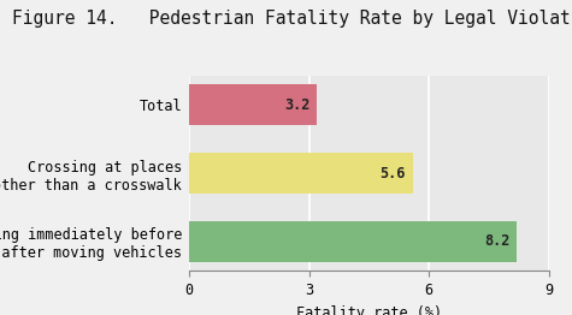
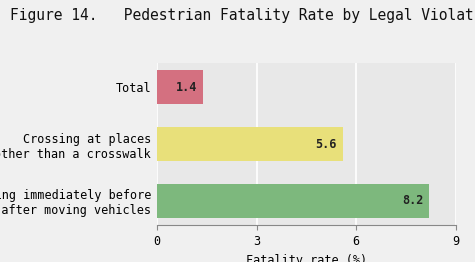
Total: 3.2 -> 1.4
